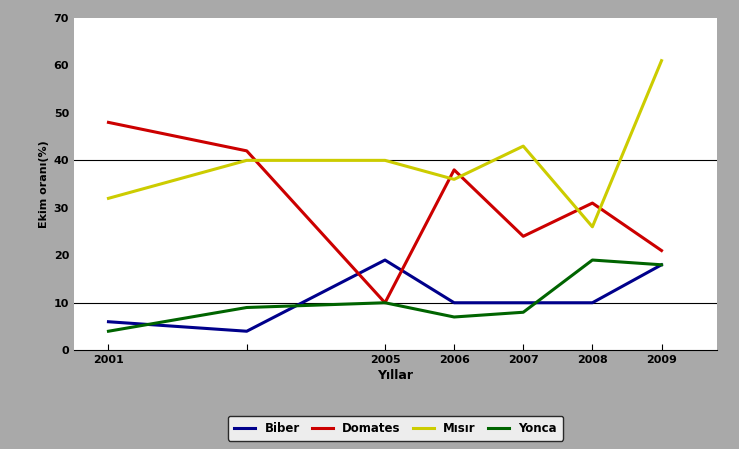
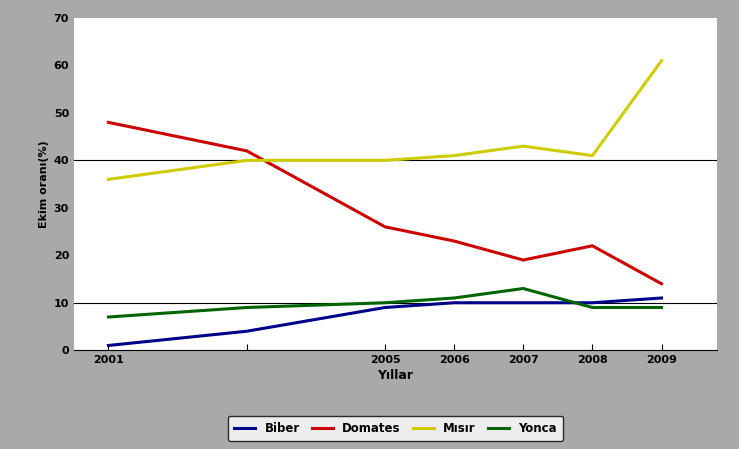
Biber/2001: 6 -> 1
Mısır/2001: 32 -> 36
Yonca/2001: 4 -> 7
Biber/2005: 19 -> 9
Domates/2005: 10 -> 26
Domates/2006: 38 -> 23
Mısır/2006: 36 -> 41
Yonca/2006: 7 -> 11
Domates/2007: 24 -> 19
Yonca/2007: 8 -> 13
Domates/2008: 31 -> 22
Mısır/2008: 26 -> 41
Yonca/2008: 19 -> 9
Biber/2009: 18 -> 11
Domates/2009: 21 -> 14
Yonca/2009: 18 -> 9
